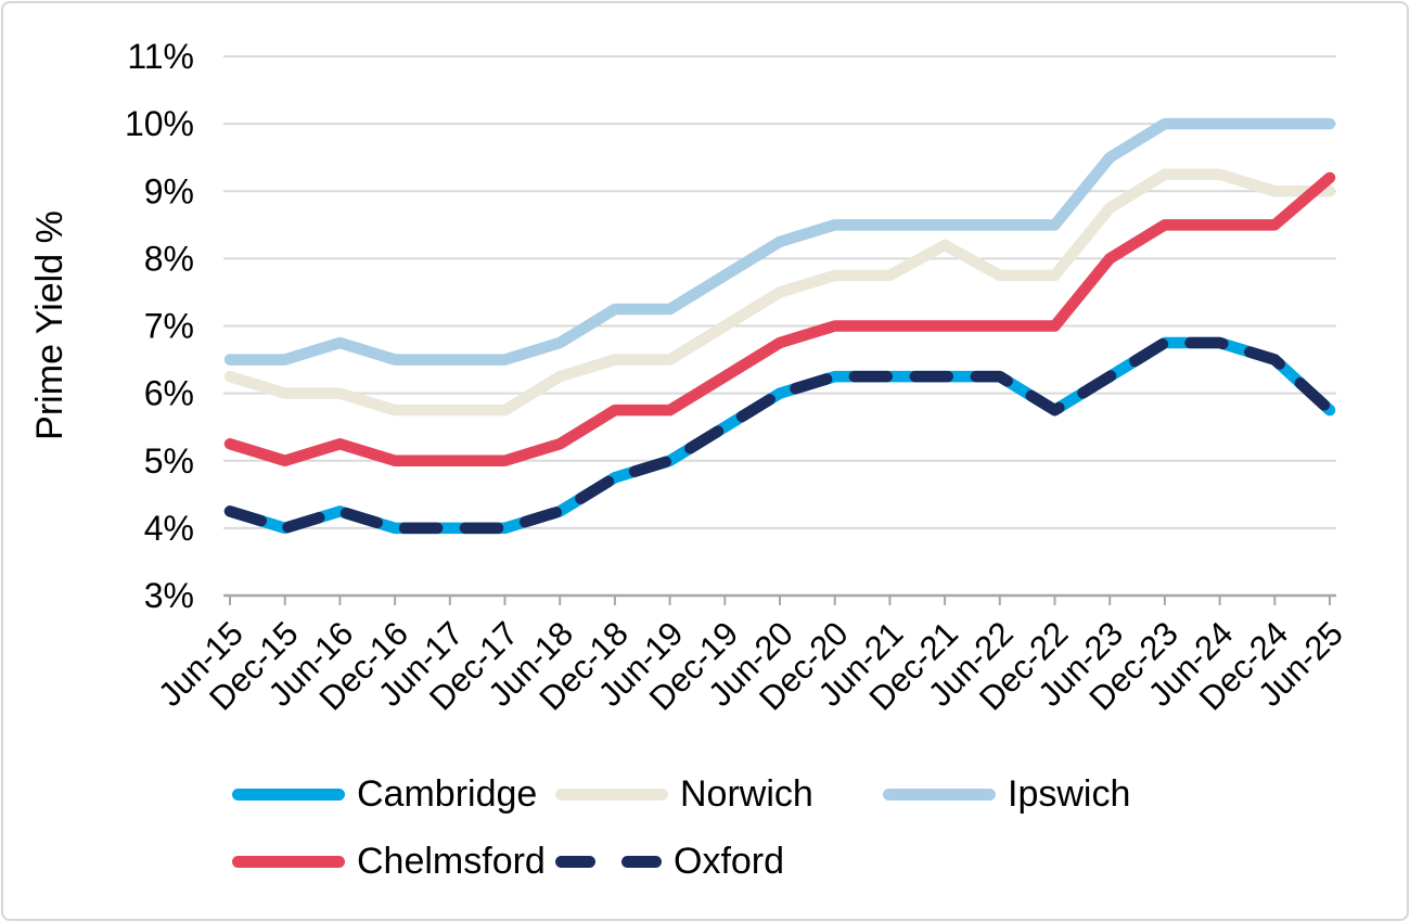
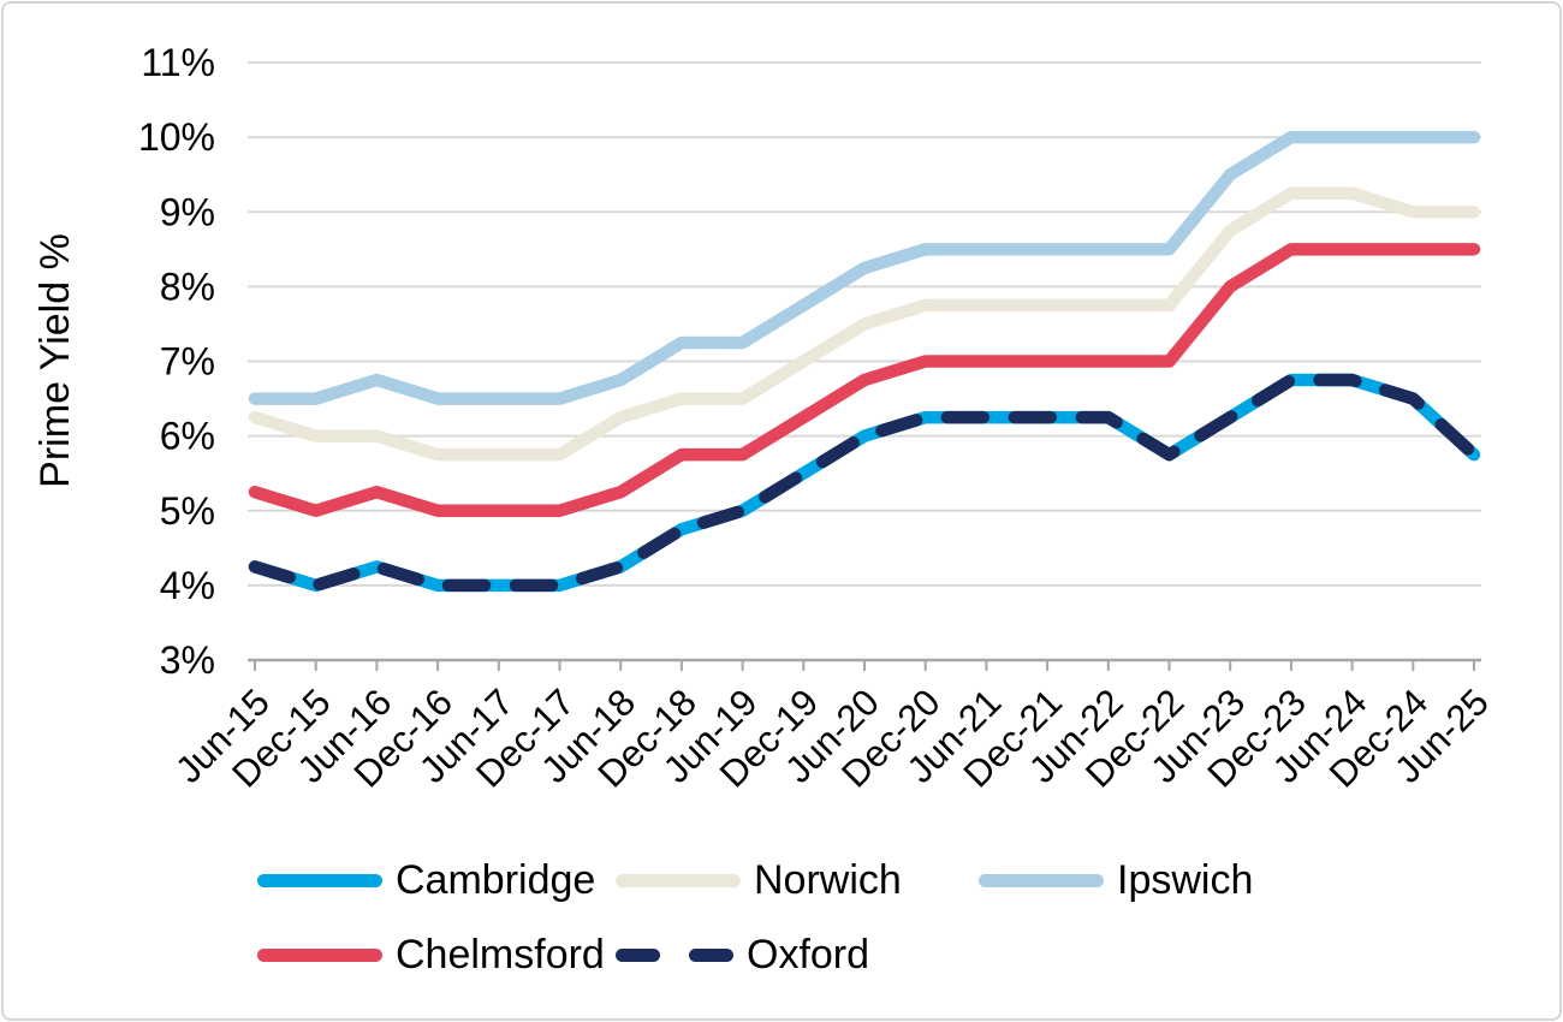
Norwich/Dec-21: 8.2% -> 7.8%
Chelmsford/Jun-25: 9.2% -> 8.5%
